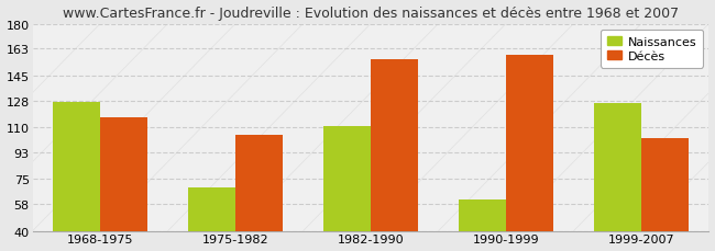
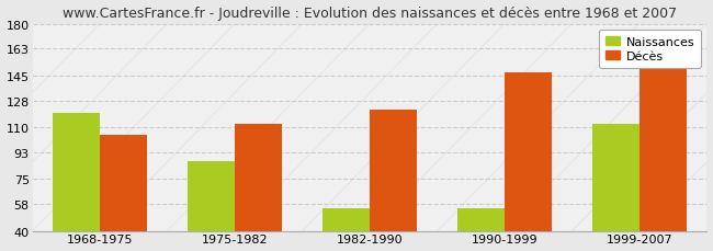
Naissances/1968-1975: 127 -> 120
Décès/1968-1975: 117 -> 105
Naissances/1975-1982: 69 -> 87
Décès/1975-1982: 105 -> 112
Naissances/1982-1990: 111 -> 55
Décès/1982-1990: 156 -> 122
Naissances/1990-1999: 61 -> 55
Décès/1990-1999: 159 -> 147
Naissances/1999-2007: 126 -> 112
Décès/1999-2007: 103 -> 150
